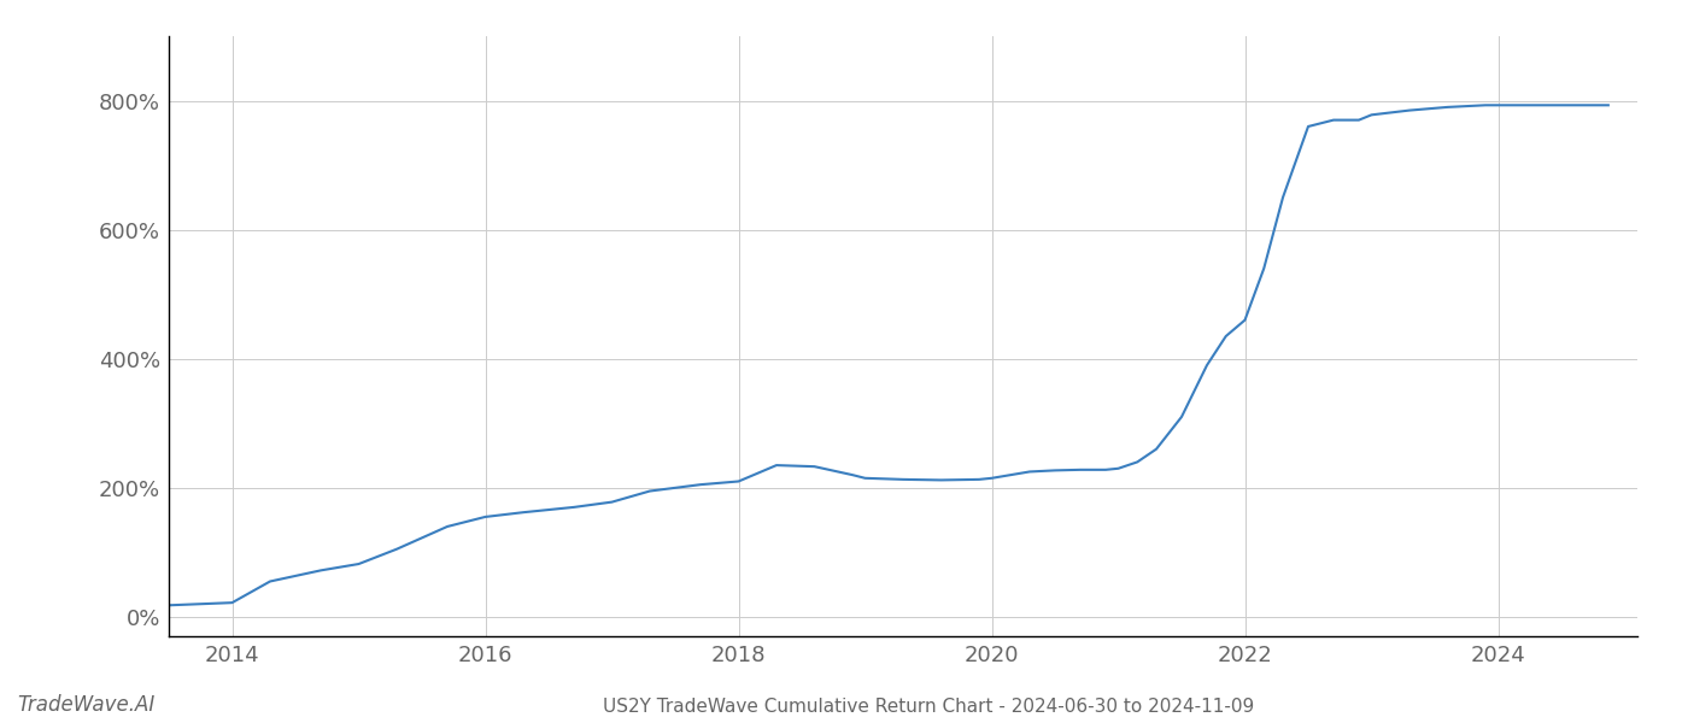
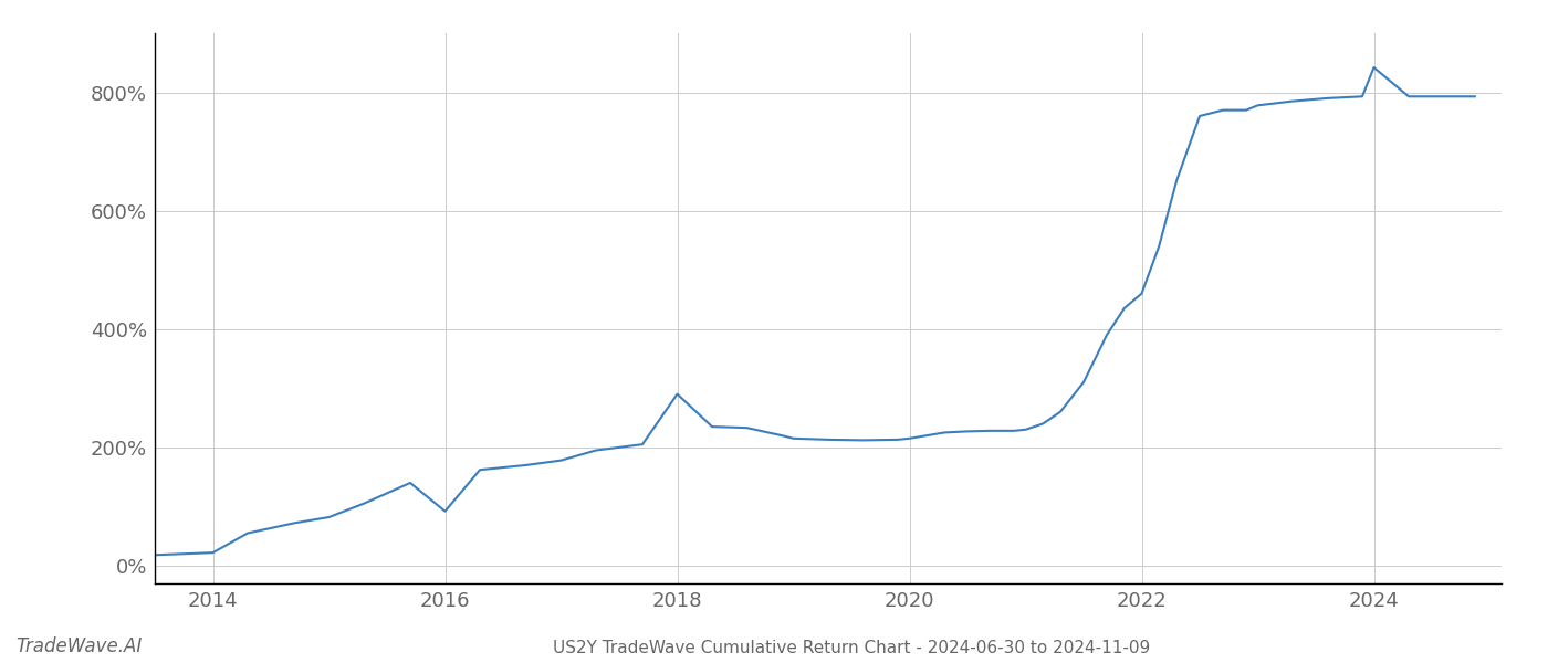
2016: 155% -> 92%
2018: 210% -> 290%
2024: 793% -> 842%
